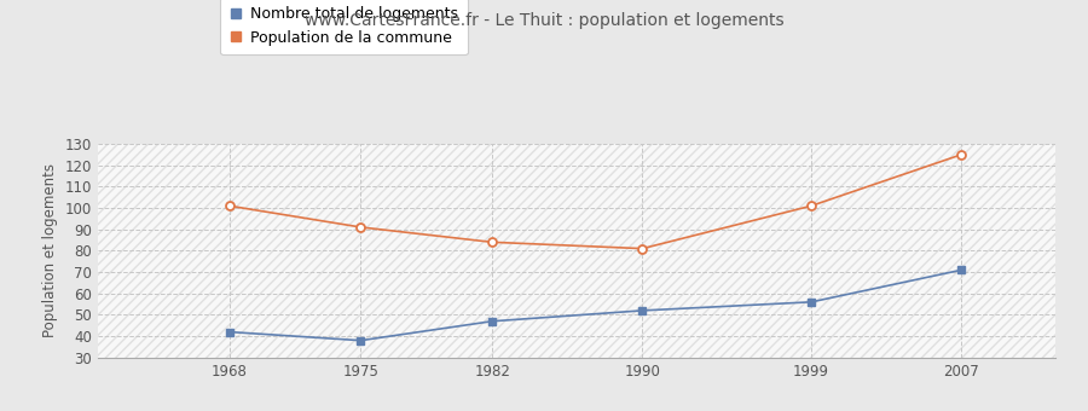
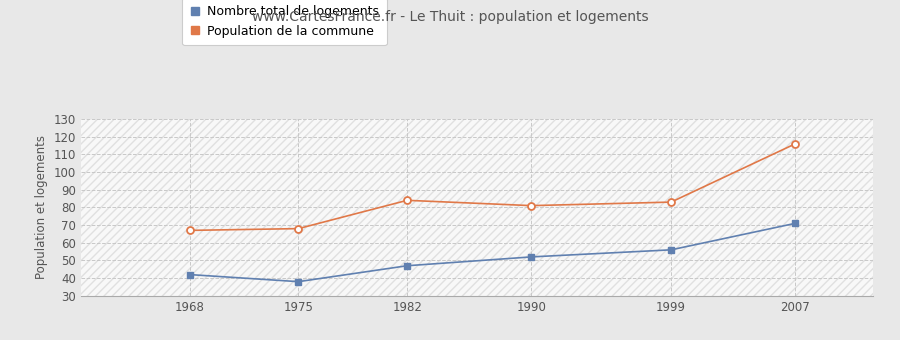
Population de la commune/1968: 101 -> 67
Population de la commune/1975: 91 -> 68
Population de la commune/1999: 101 -> 83
Population de la commune/2007: 125 -> 116
